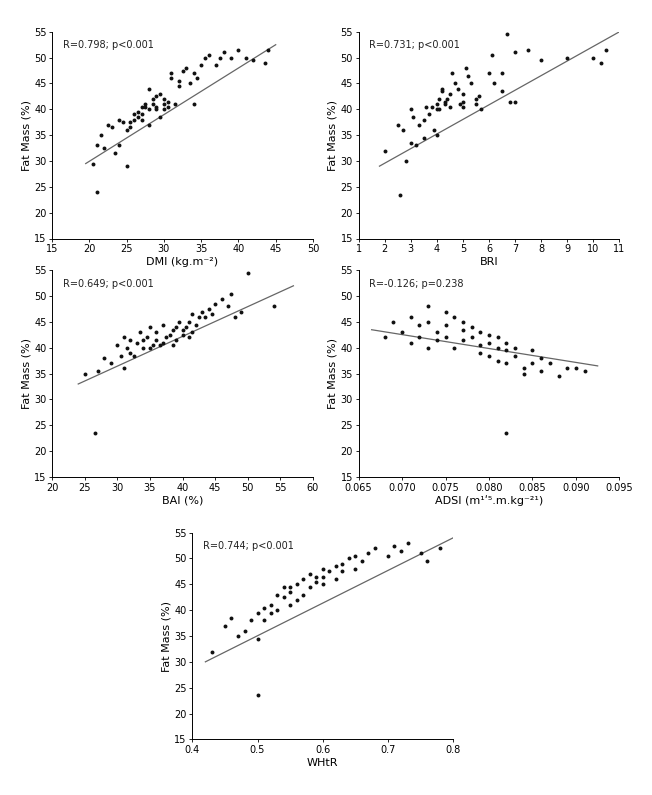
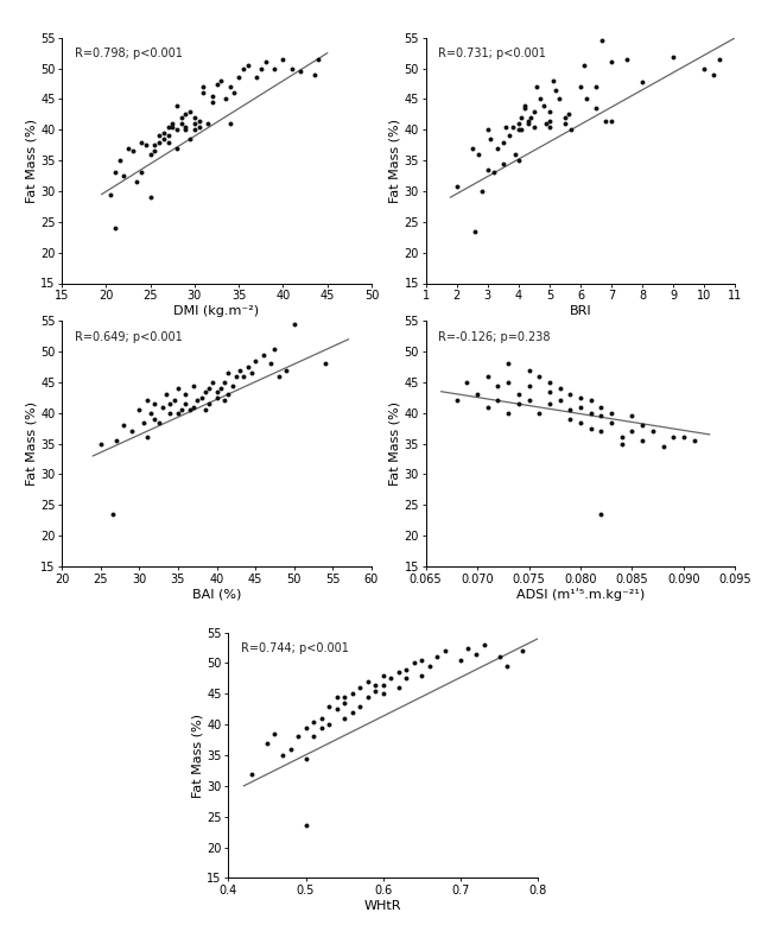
2: 32.0 -> 30.8
8: 49.5 -> 47.8
9: 50.0 -> 51.8
